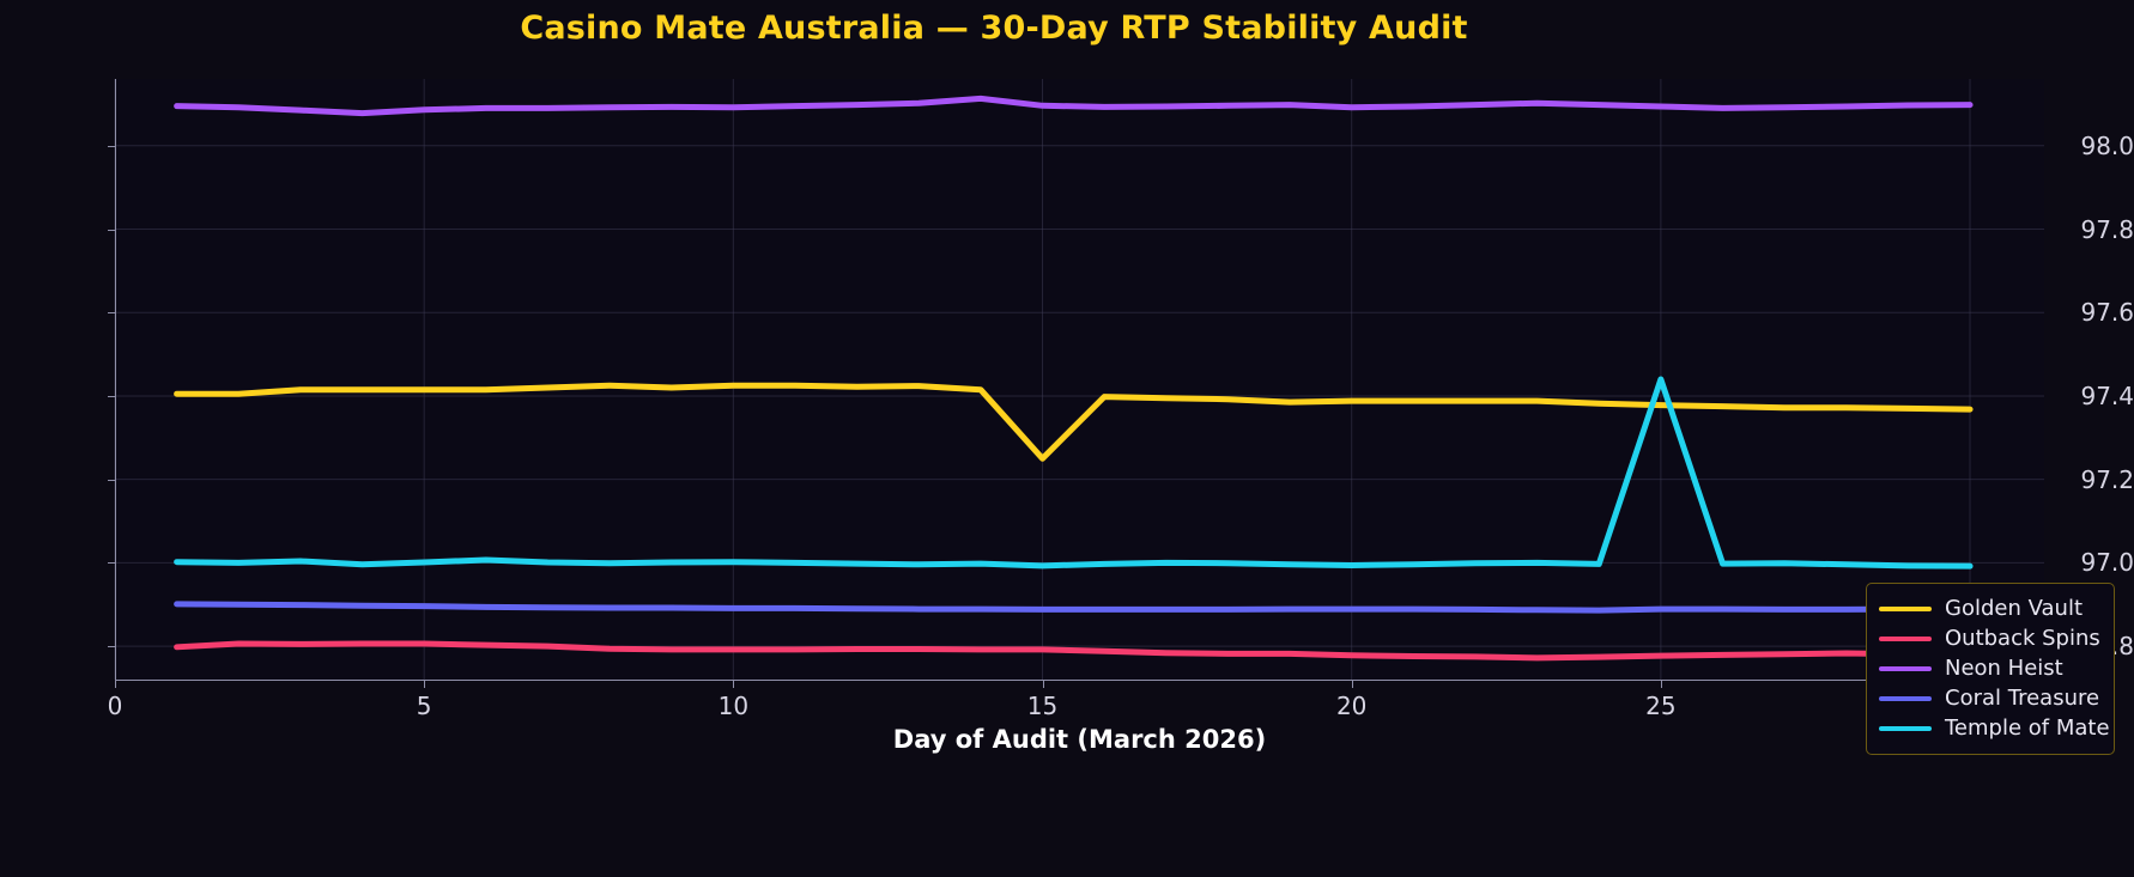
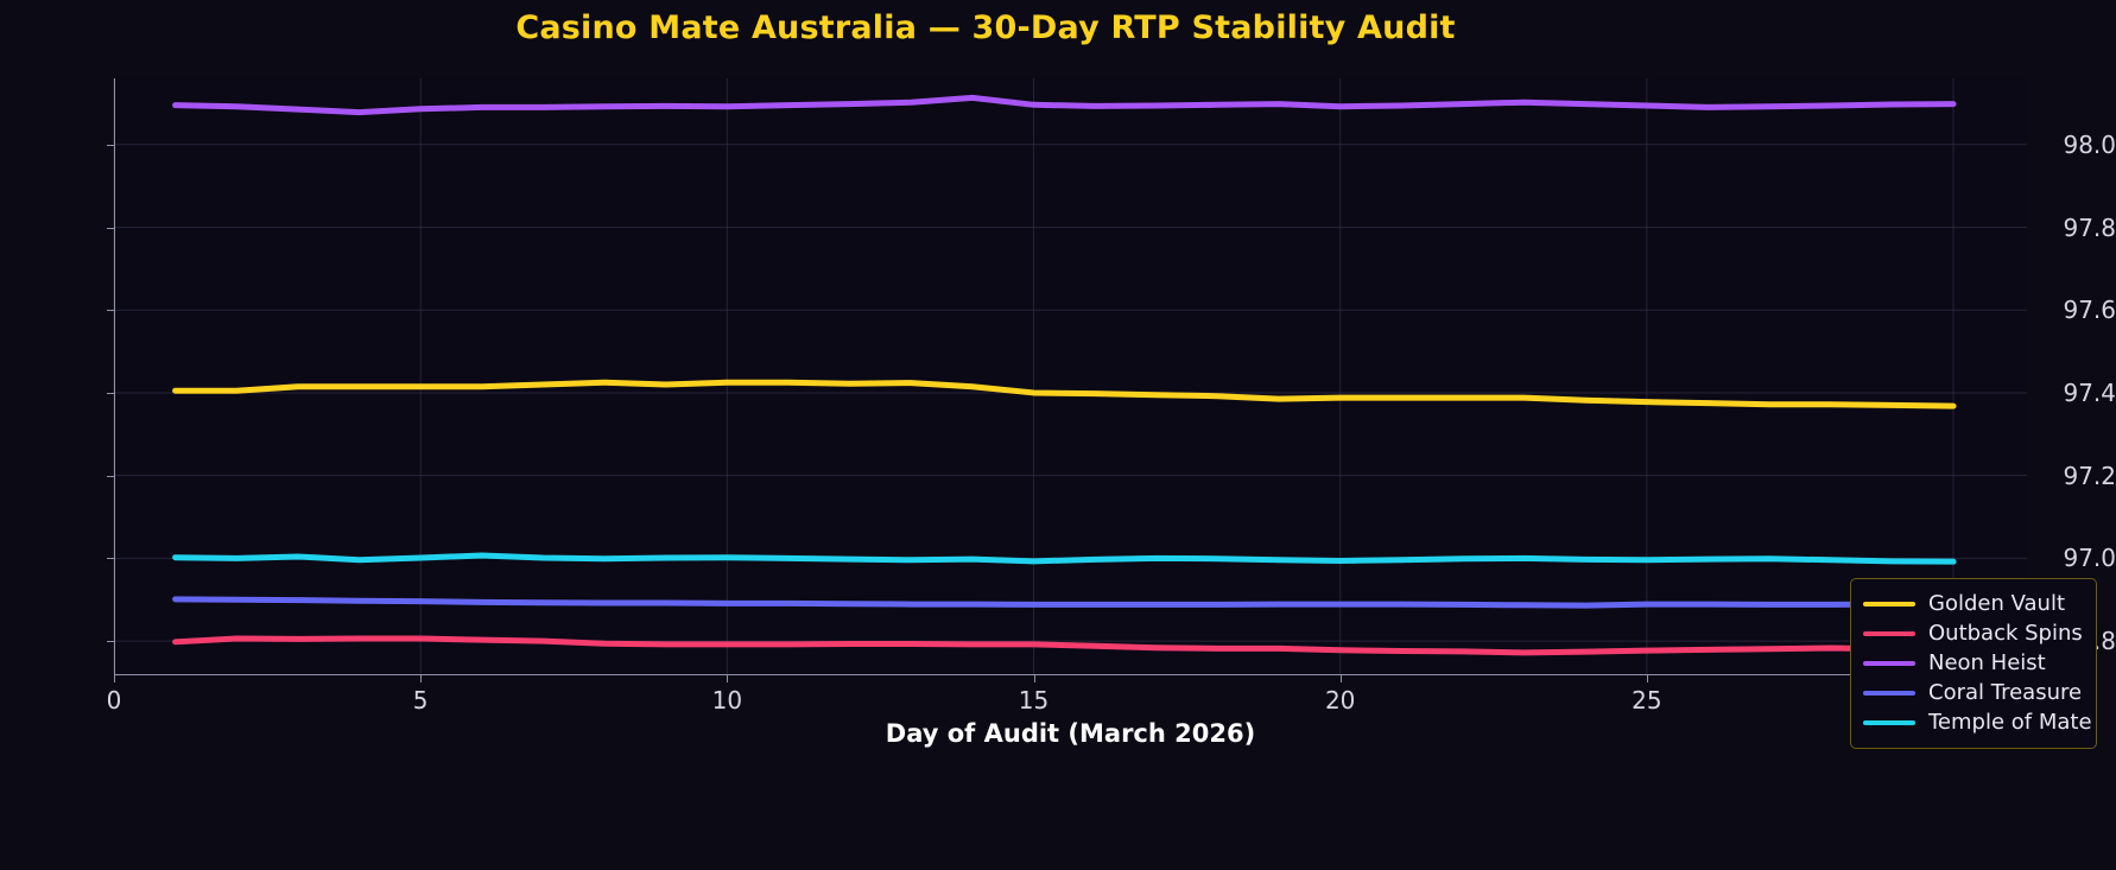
Golden Vault/15: 97.25 -> 97.40
Temple of Mate/25: 97.44 -> 97.00
